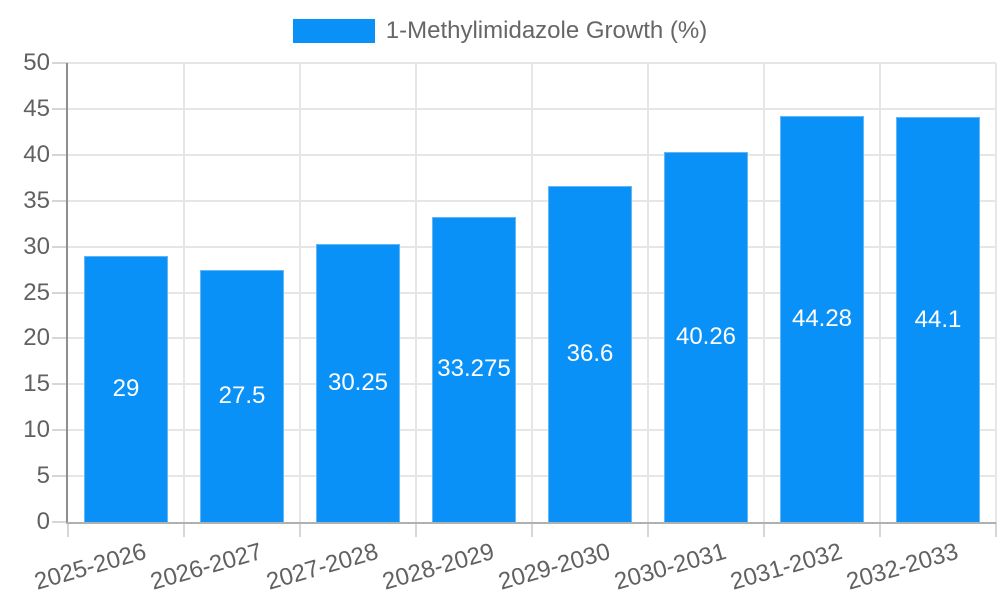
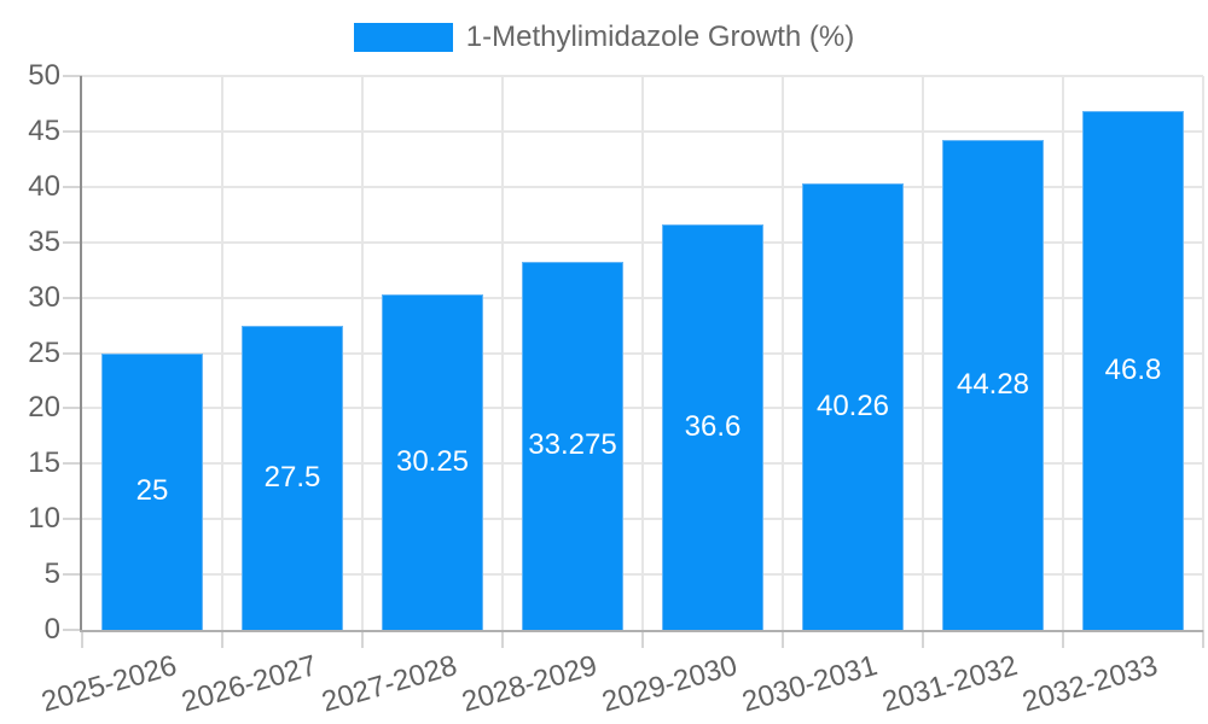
2025-2026: 29 -> 25
2032-2033: 44.1 -> 46.8
